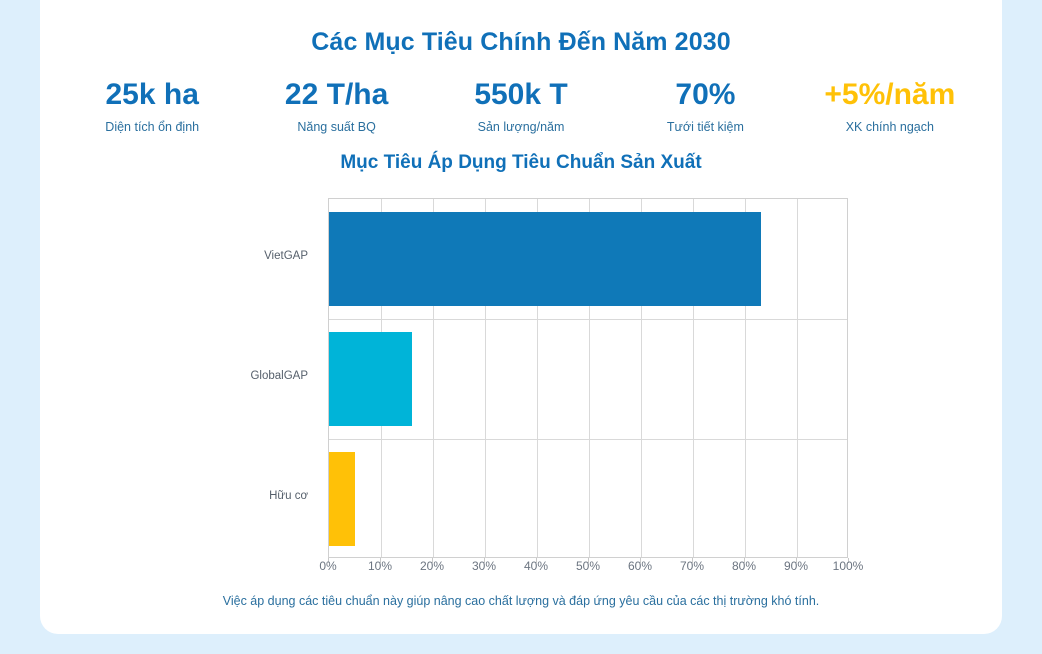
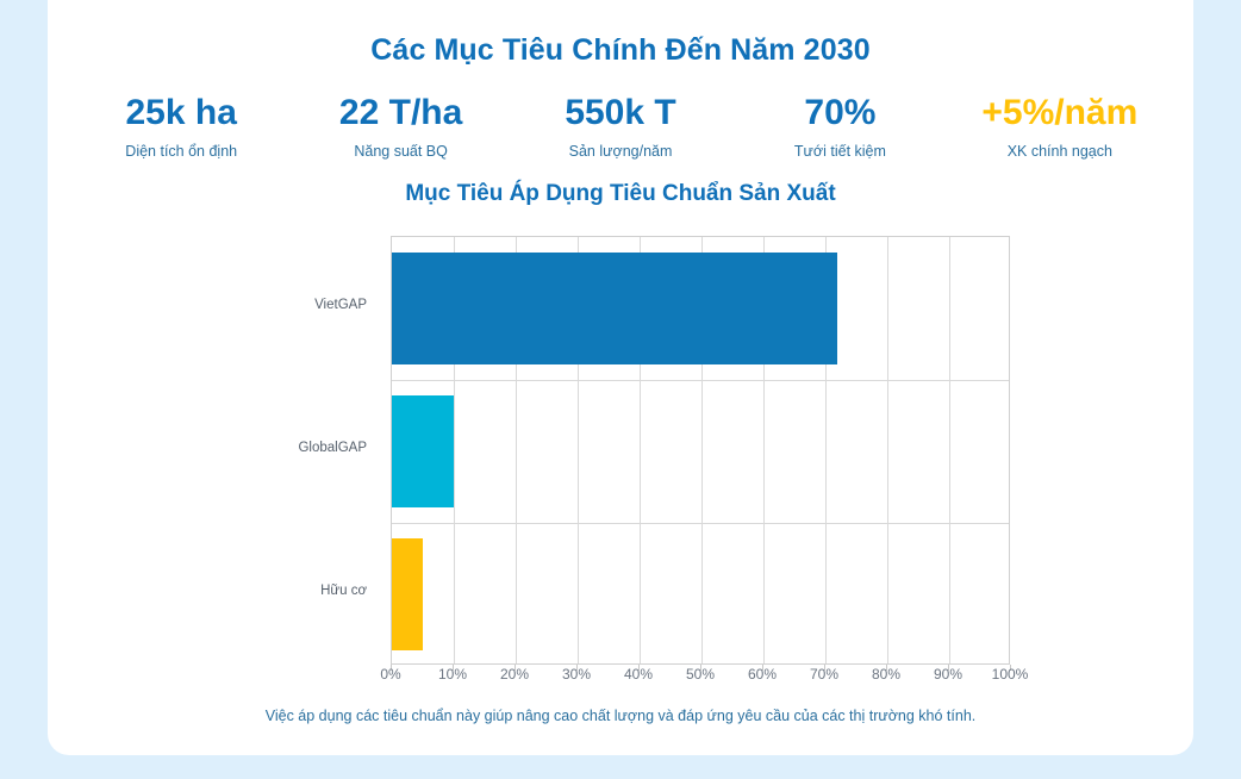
VietGAP: 83% -> 72%
GlobalGAP: 16% -> 10%
